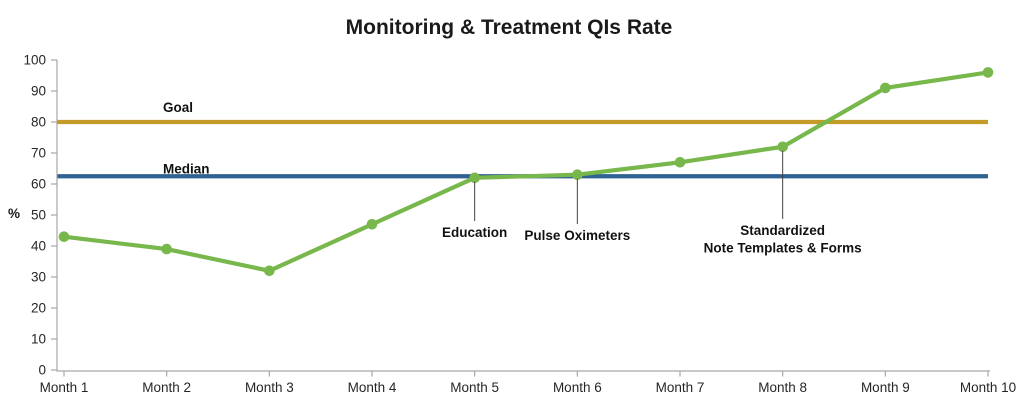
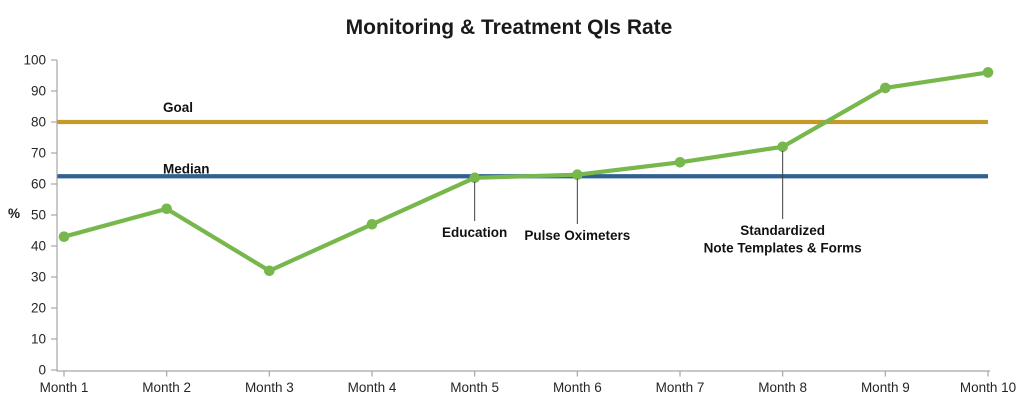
Month 2: 39 -> 52
